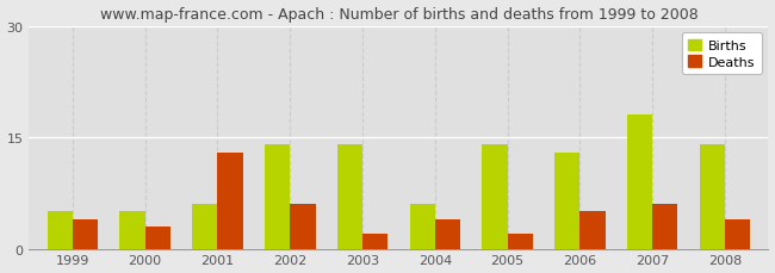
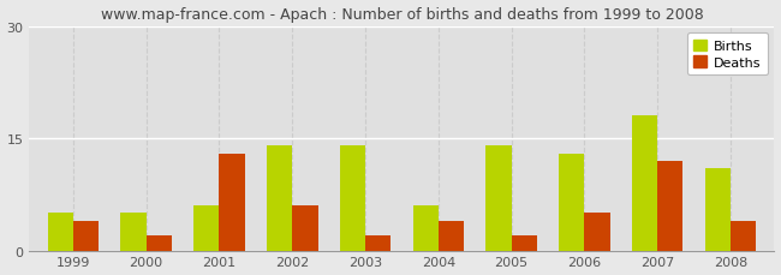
Deaths/2000: 3 -> 2
Deaths/2007: 6 -> 12
Births/2008: 14 -> 11
